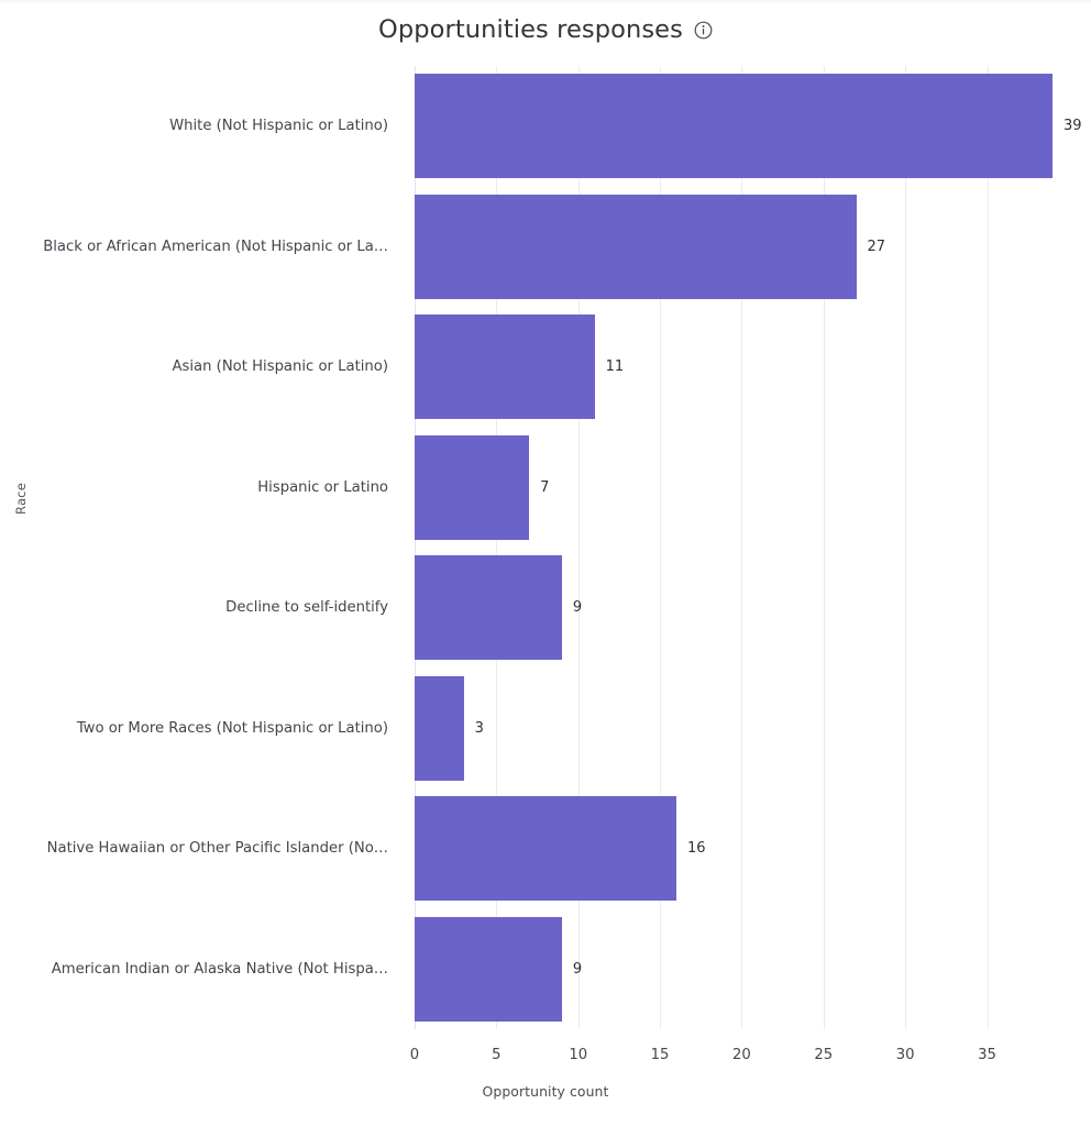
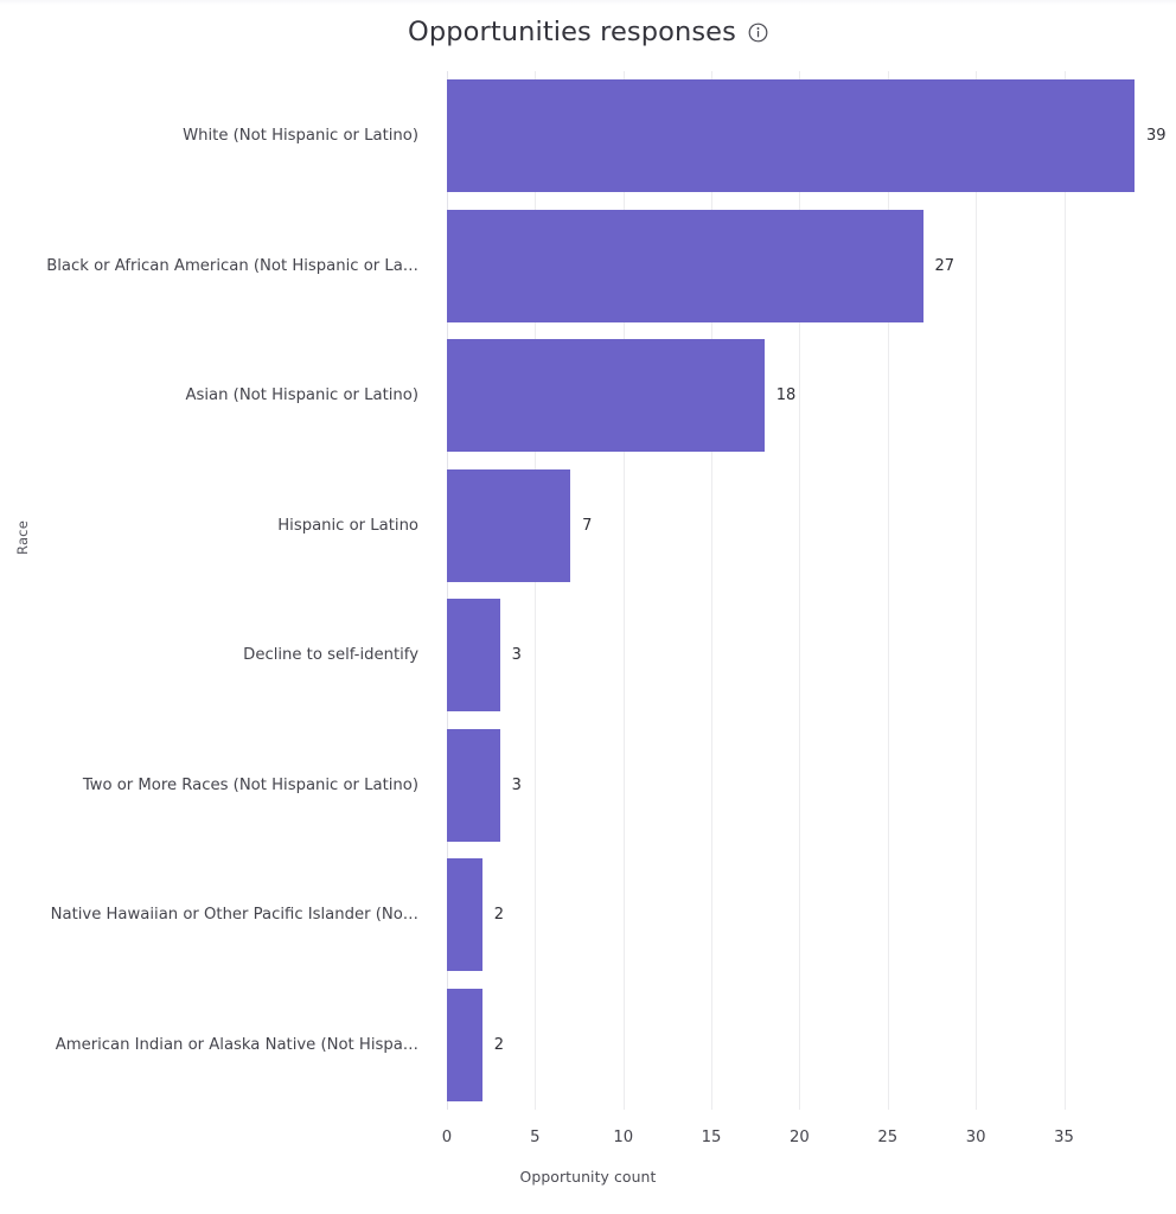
Asian (Not Hispanic or Latino): 11 -> 18
Decline to self-identify: 9 -> 3
Native Hawaiian or Other Pacific Islander (No…: 16 -> 2
American Indian or Alaska Native (Not Hispa…: 9 -> 2
